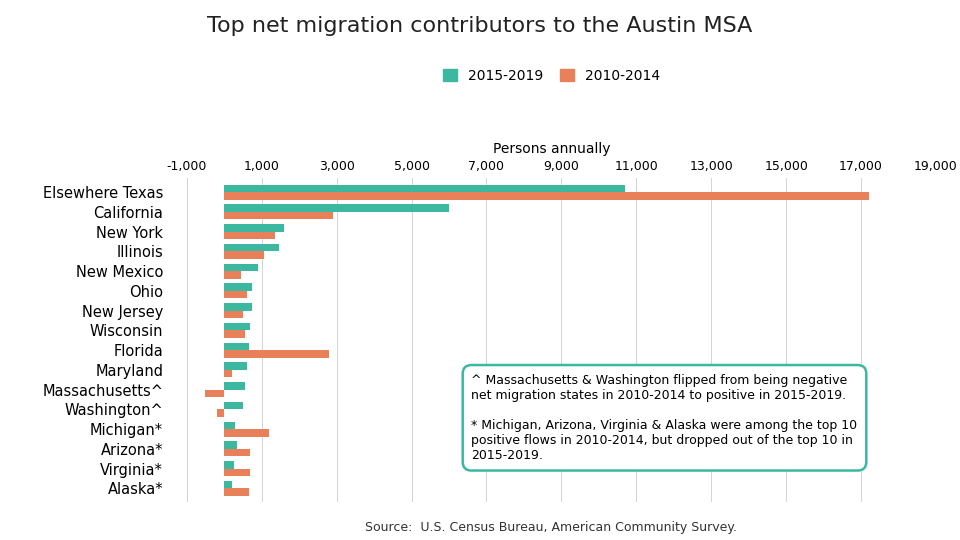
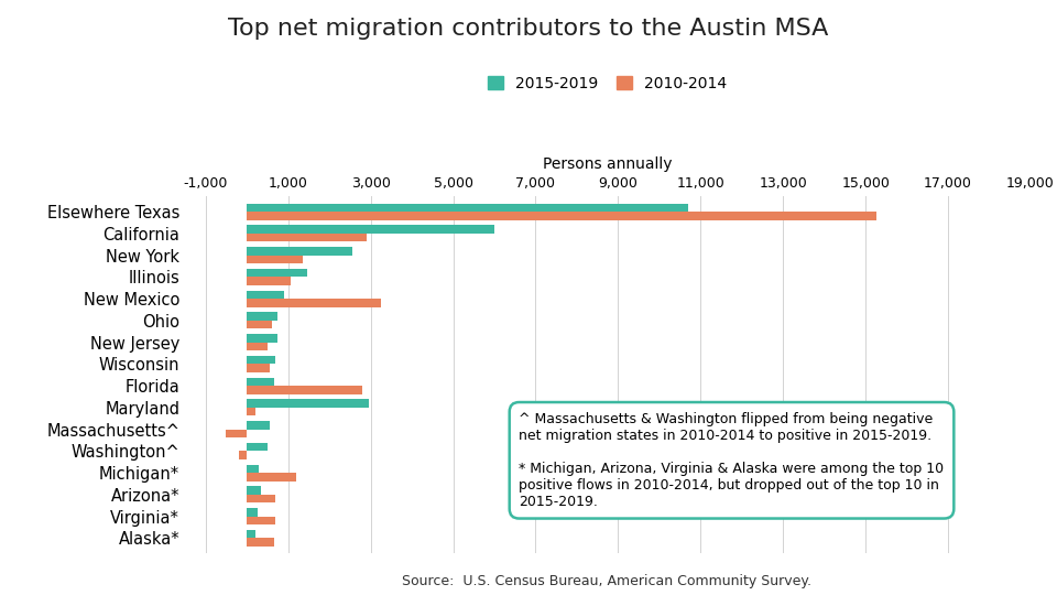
2010-2014/Elsewhere Texas: 17,200 -> 15,250
2015-2019/New York: 1,600 -> 2,550
2010-2014/New Mexico: 450 -> 3,250
2015-2019/Maryland: 600 -> 2,950
